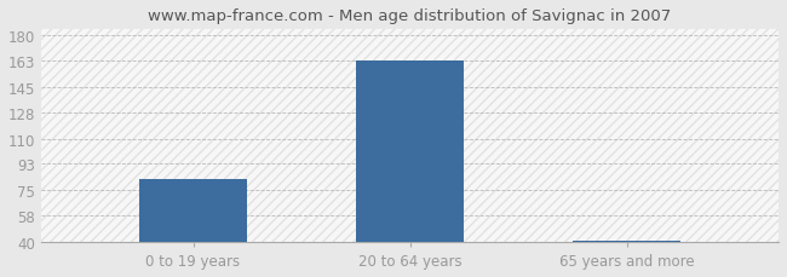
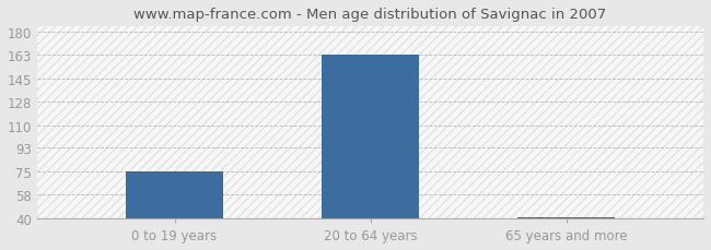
0 to 19 years: 83 -> 75
